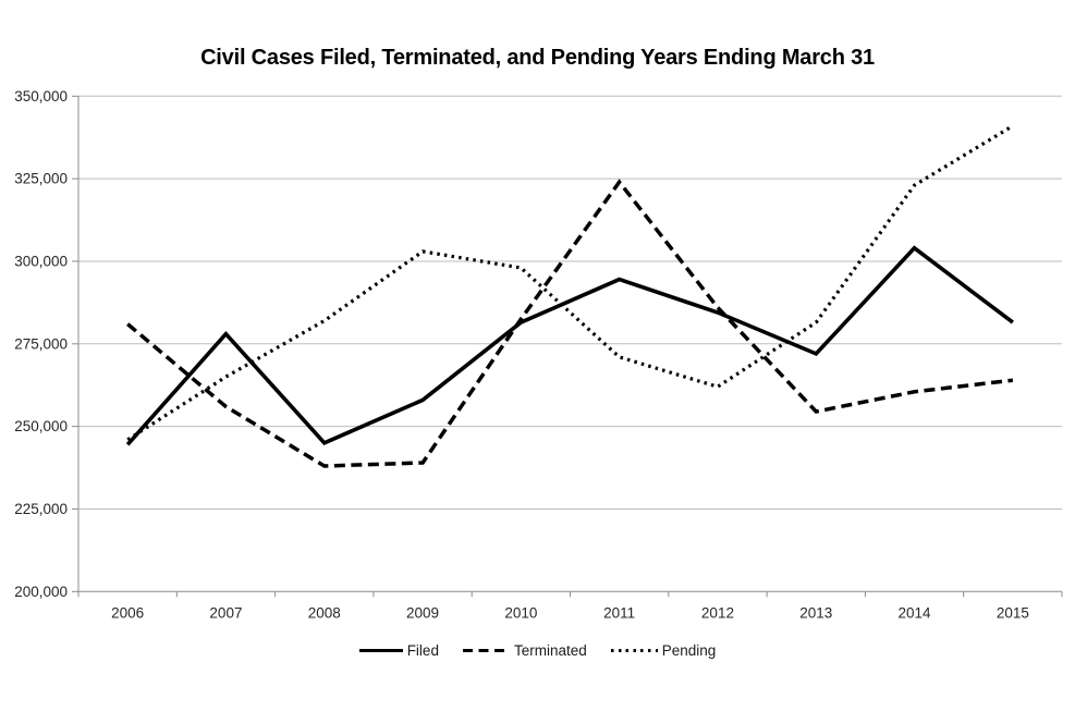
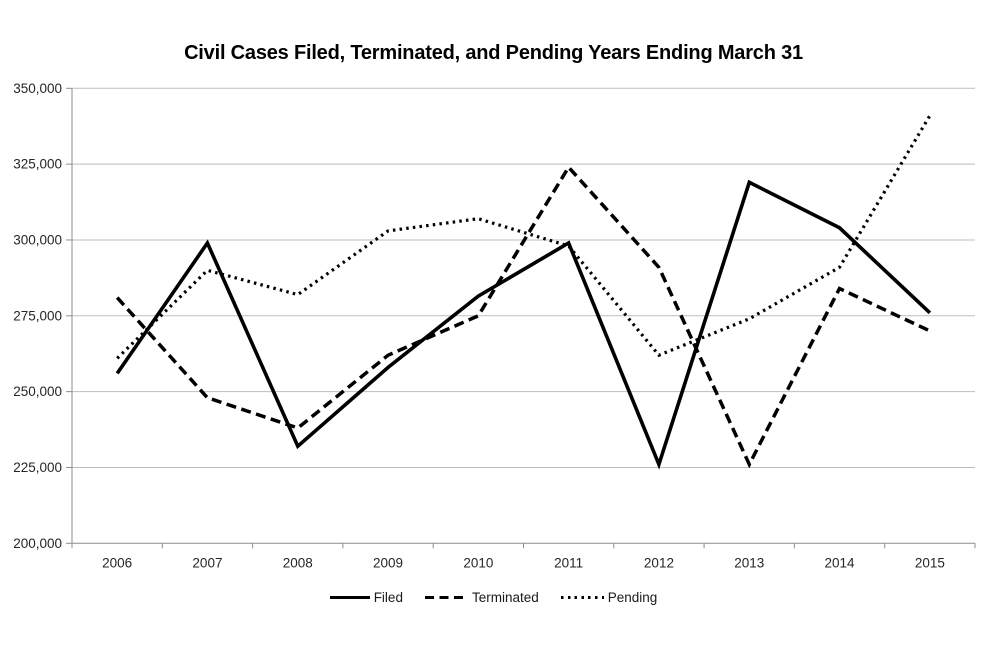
Filed/2006: 244000 -> 256000
Pending/2006: 246000 -> 261000
Filed/2007: 278000 -> 299000
Terminated/2007: 256000 -> 248000
Pending/2007: 265000 -> 290000
Filed/2008: 245000 -> 232000
Terminated/2009: 239000 -> 262000
Terminated/2010: 282000 -> 275000
Pending/2010: 298000 -> 307000
Filed/2011: 294000 -> 299000
Pending/2011: 271000 -> 298000
Filed/2012: 284000 -> 226000
Terminated/2012: 286000 -> 291000
Filed/2013: 272000 -> 319000
Terminated/2013: 254000 -> 226000
Pending/2013: 282000 -> 274000
Terminated/2014: 260000 -> 284000
Pending/2014: 323000 -> 291000
Filed/2015: 282000 -> 276000
Terminated/2015: 264000 -> 270000
